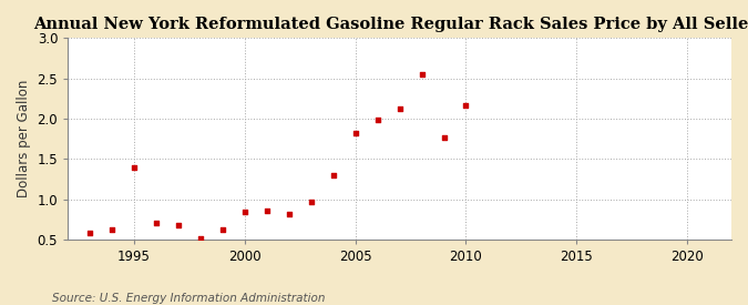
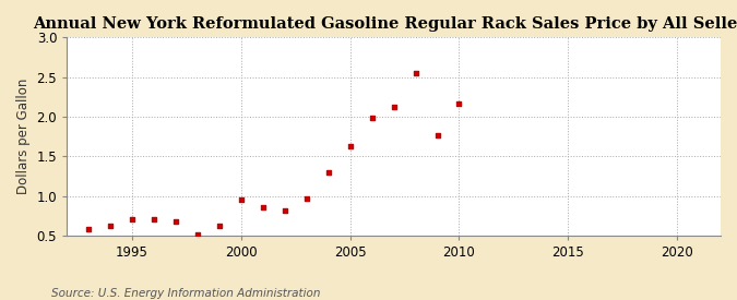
1995: 1.40 -> 0.70
2000: 0.84 -> 0.95
2005: 1.82 -> 1.63
